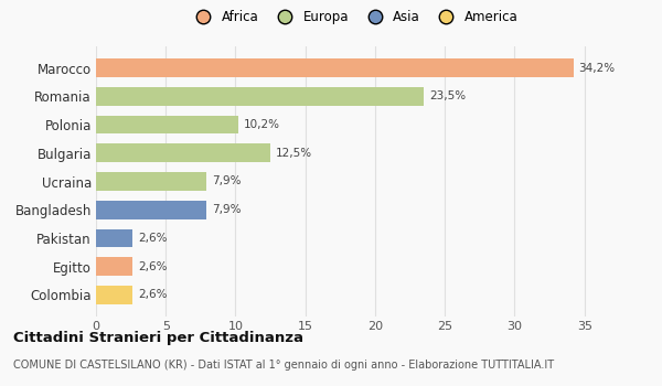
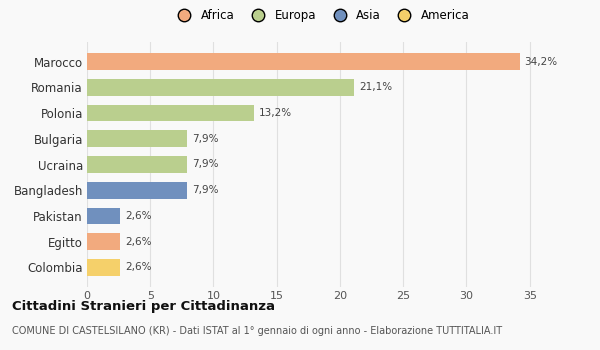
Romania: 23,5% -> 21,1%
Polonia: 10,2% -> 13,2%
Bulgaria: 12,5% -> 7,9%
